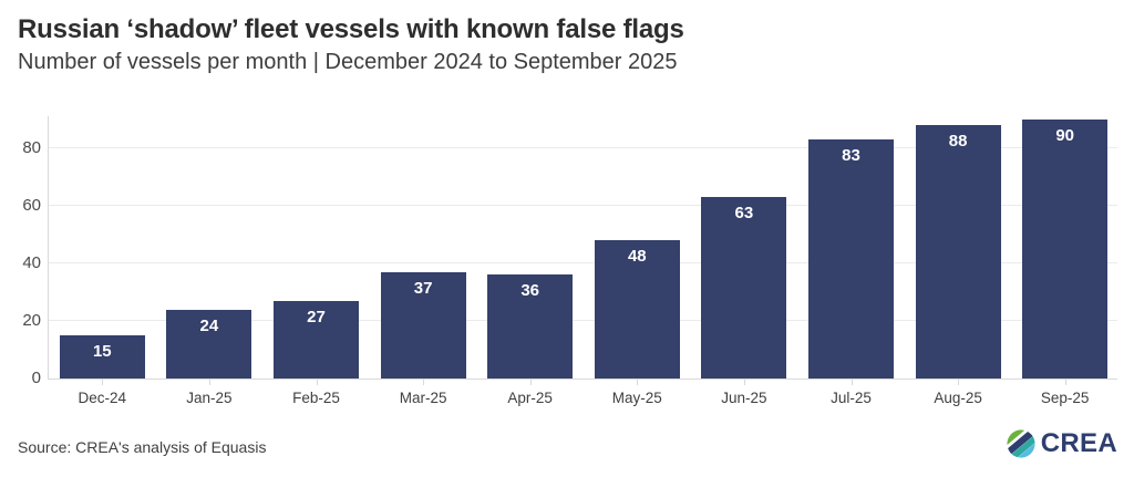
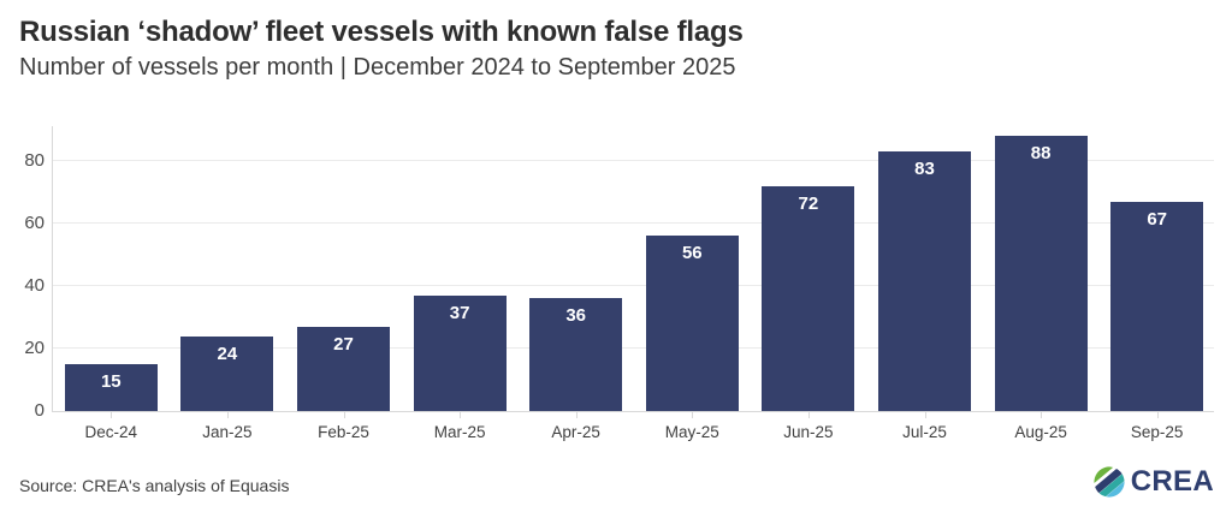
May-25: 48 -> 56
Jun-25: 63 -> 72
Sep-25: 90 -> 67
